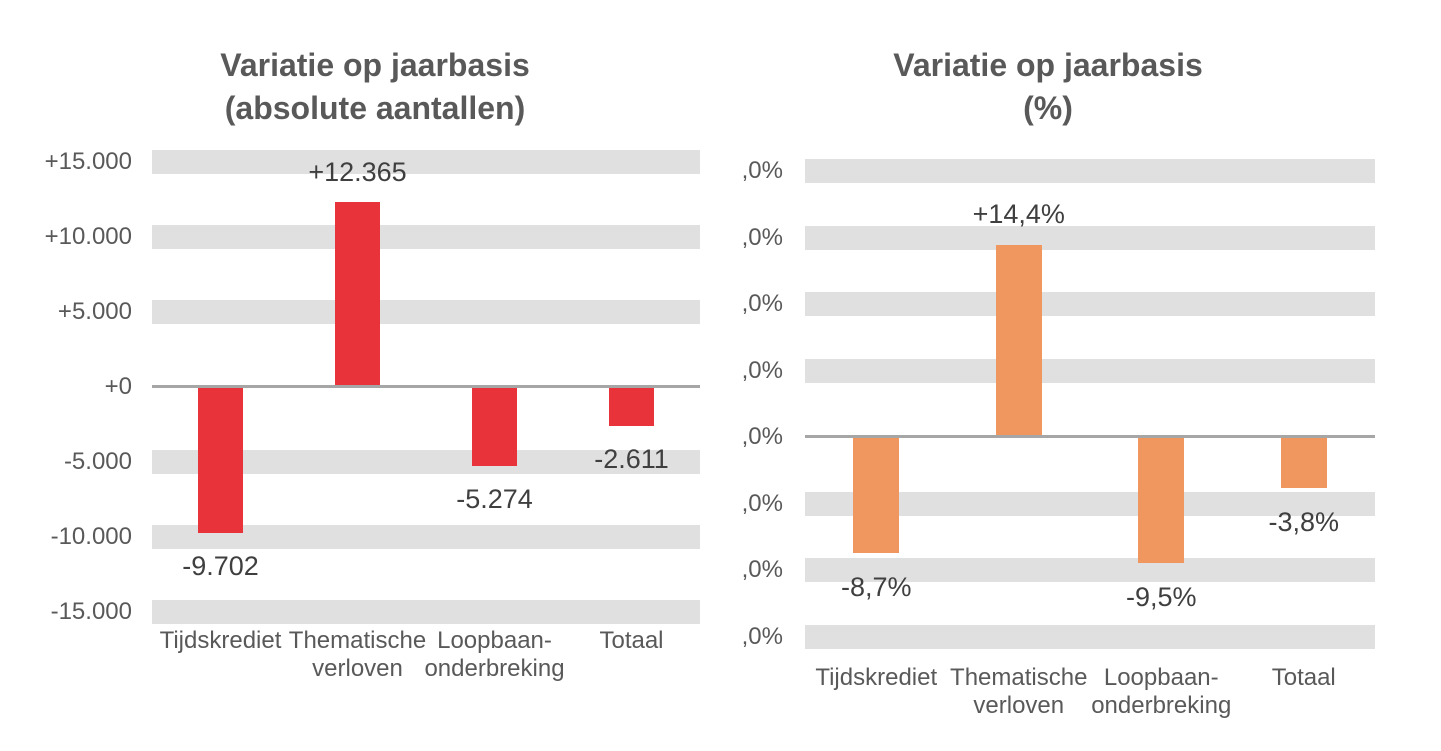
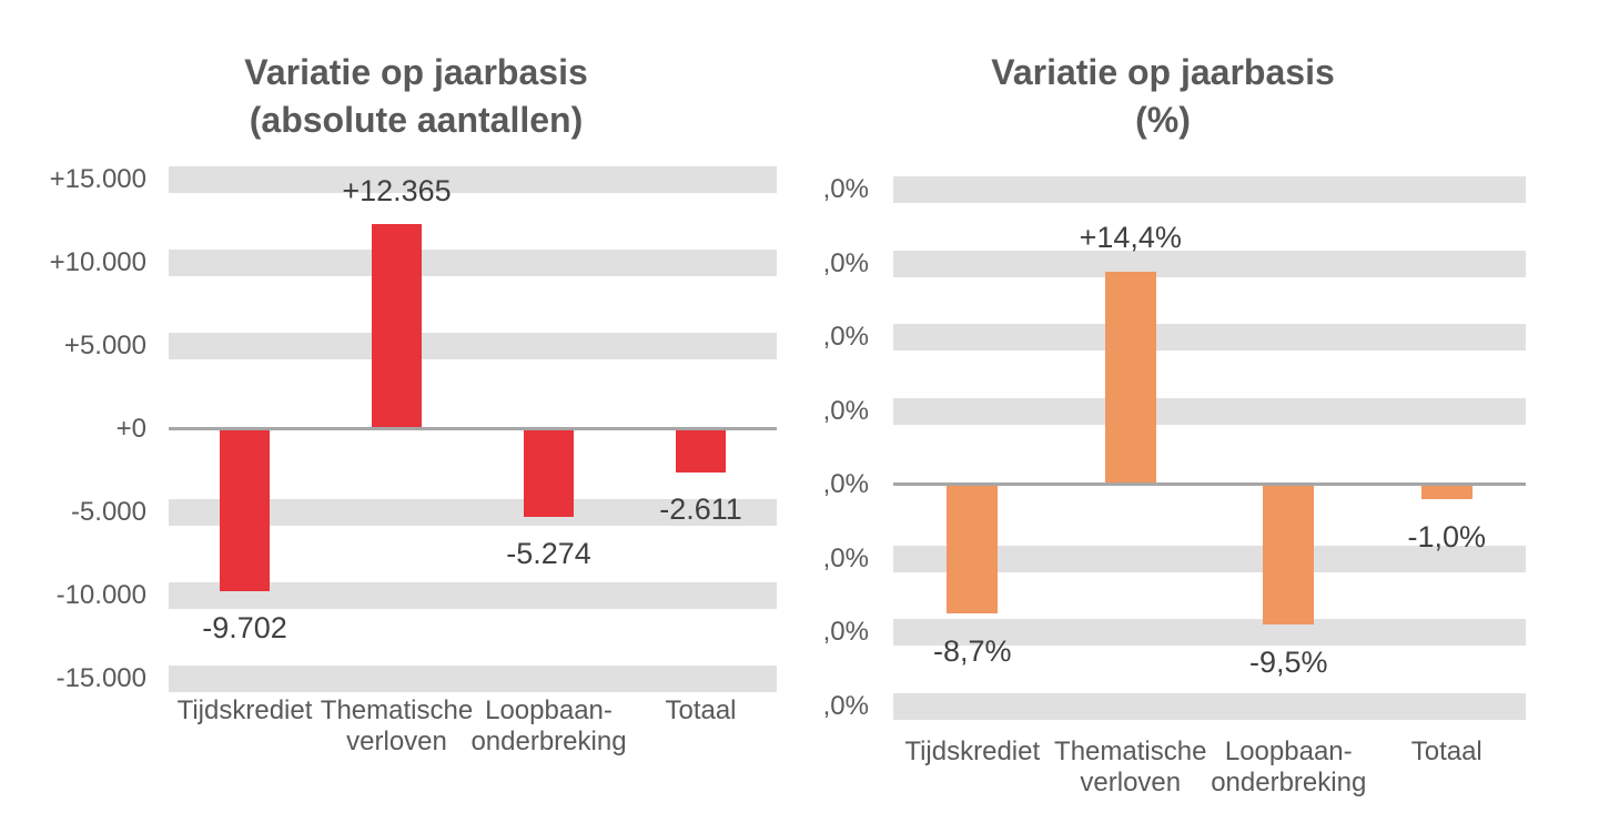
Variatie op jaarbasis (%)/Totaal: -3,8% -> -1,0%
